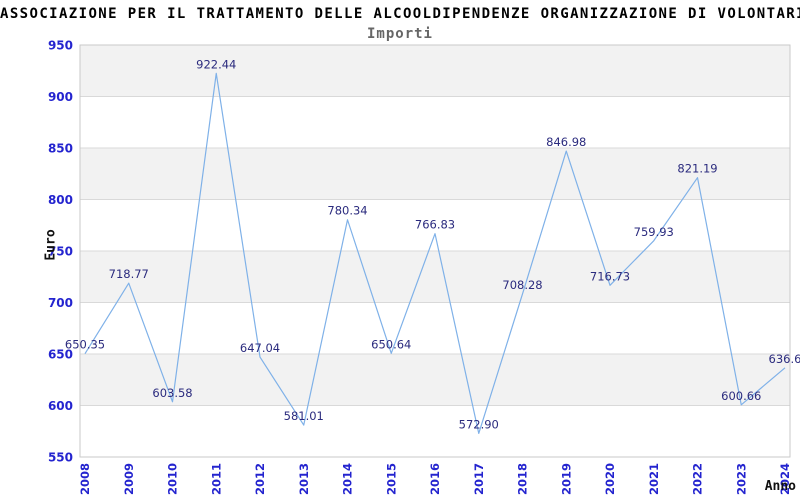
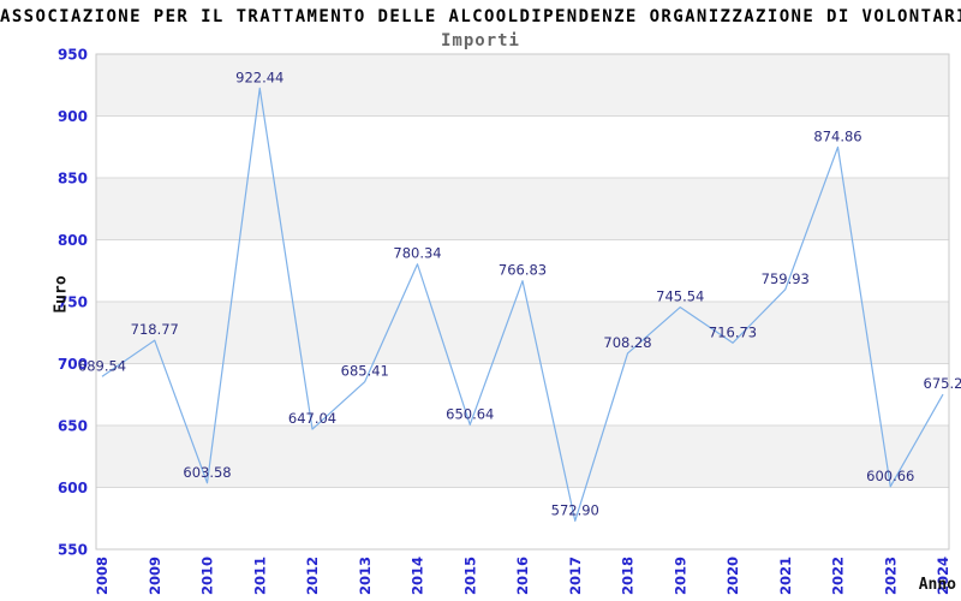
2008: 650.35 -> 689.54
2013: 581.01 -> 685.41
2019: 846.98 -> 745.54
2022: 821.19 -> 874.86
2024: 636.6 -> 675.2
